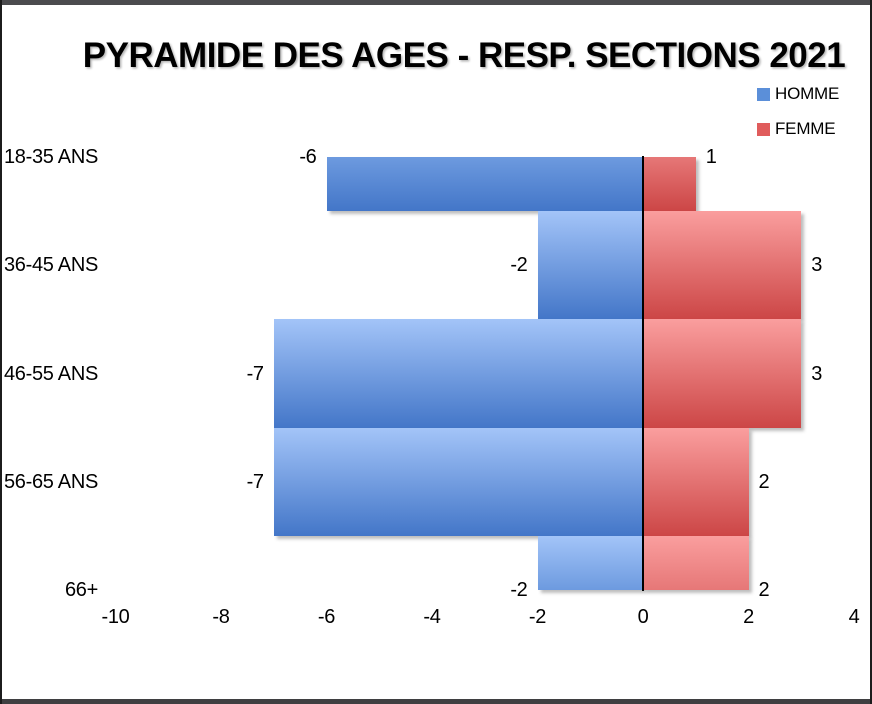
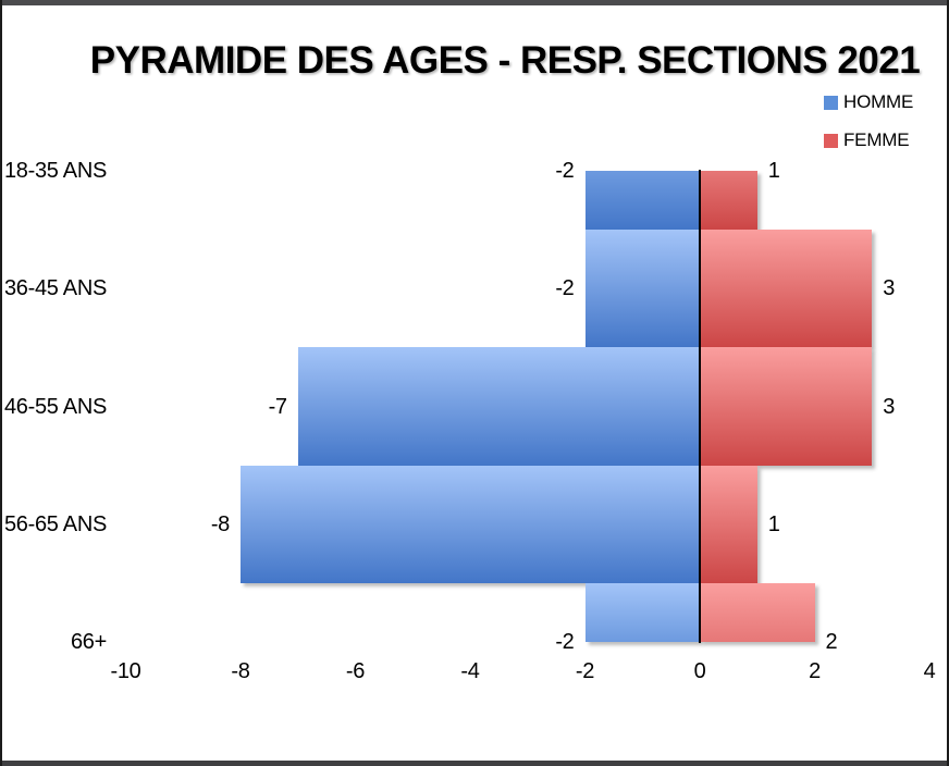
HOMME/18-35 ANS: -6 -> -2
HOMME/56-65 ANS: -7 -> -8
FEMME/56-65 ANS: 2 -> 1
